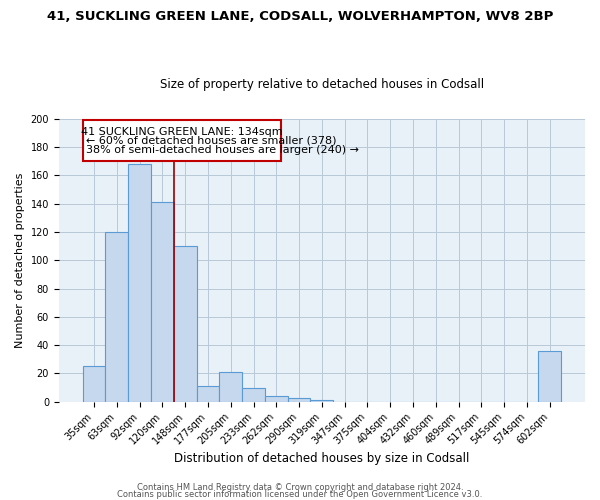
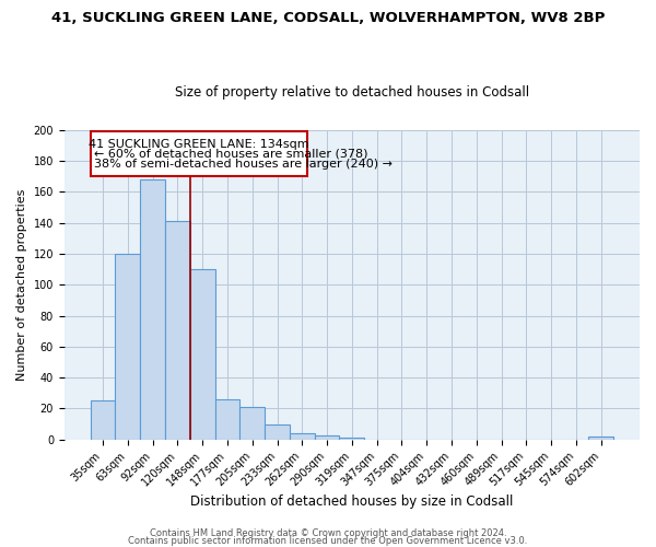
177sqm: 11 -> 26
602sqm: 36 -> 2
